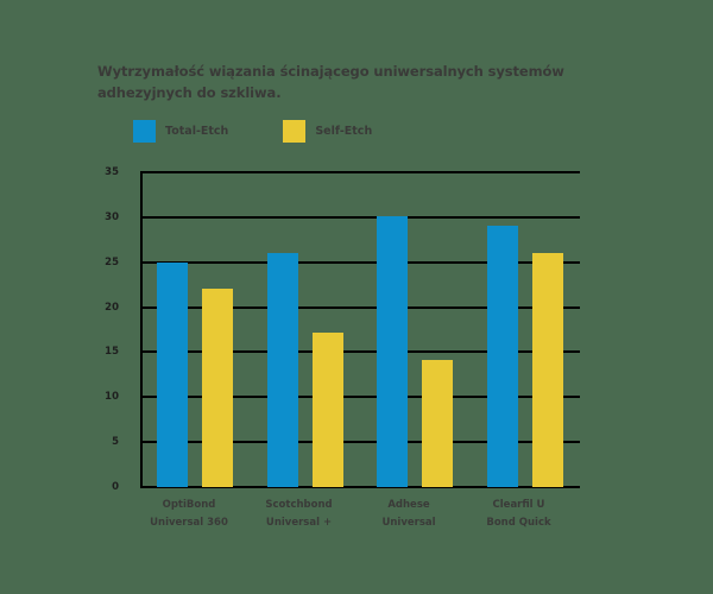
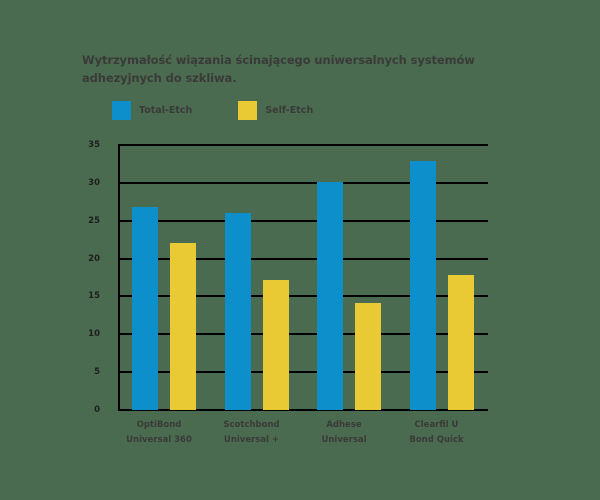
Total-Etch/OptiBond Universal 360: 25 -> 27
Total-Etch/Clearfil U Bond Quick: 29 -> 33
Self-Etch/Clearfil U Bond Quick: 26 -> 18
